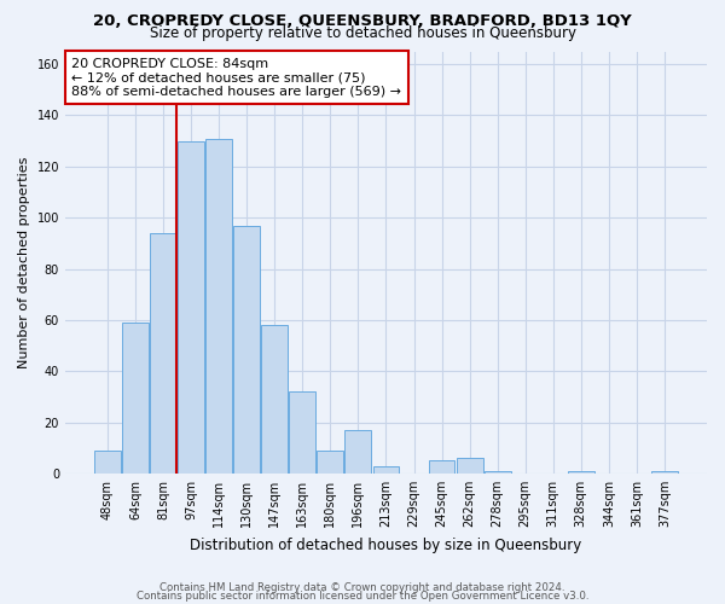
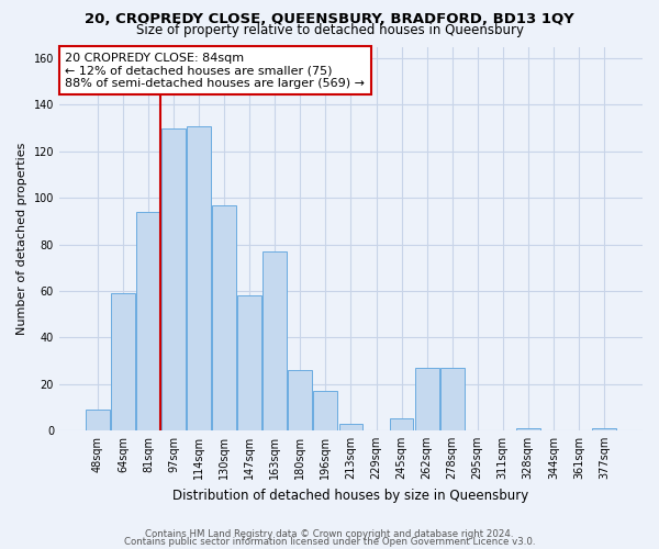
163sqm: 32 -> 77
180sqm: 9 -> 26
262sqm: 6 -> 27
278sqm: 1 -> 27
